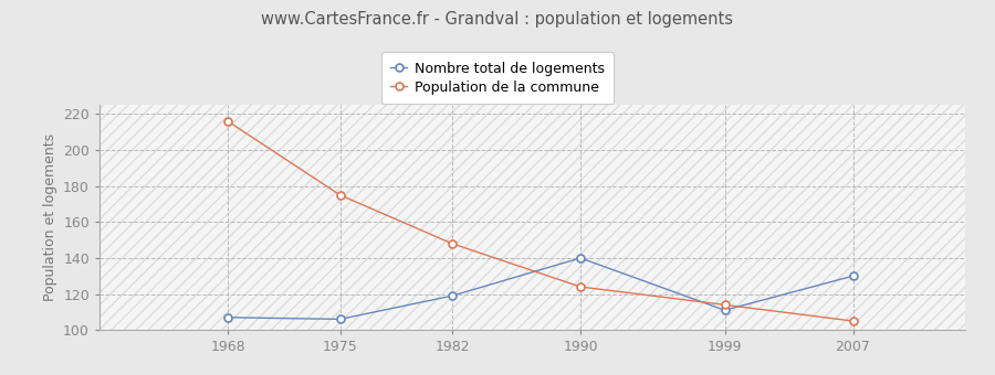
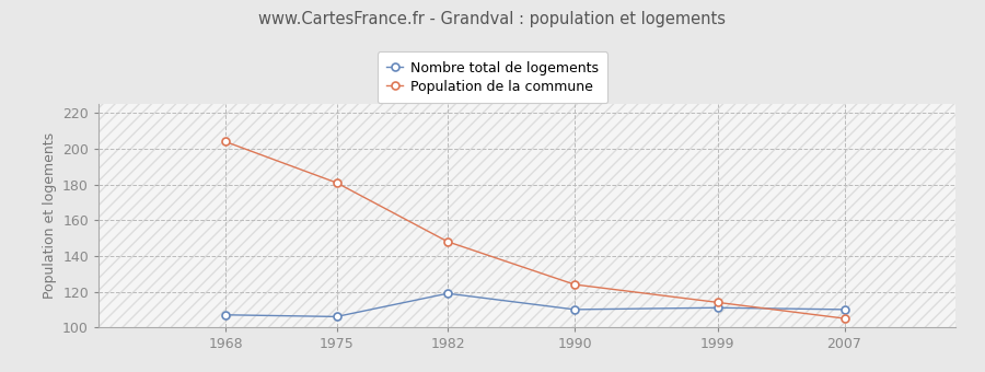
Population de la commune/1968: 216 -> 204
Population de la commune/1975: 175 -> 181
Nombre total de logements/1990: 140 -> 110
Nombre total de logements/2007: 130 -> 110
